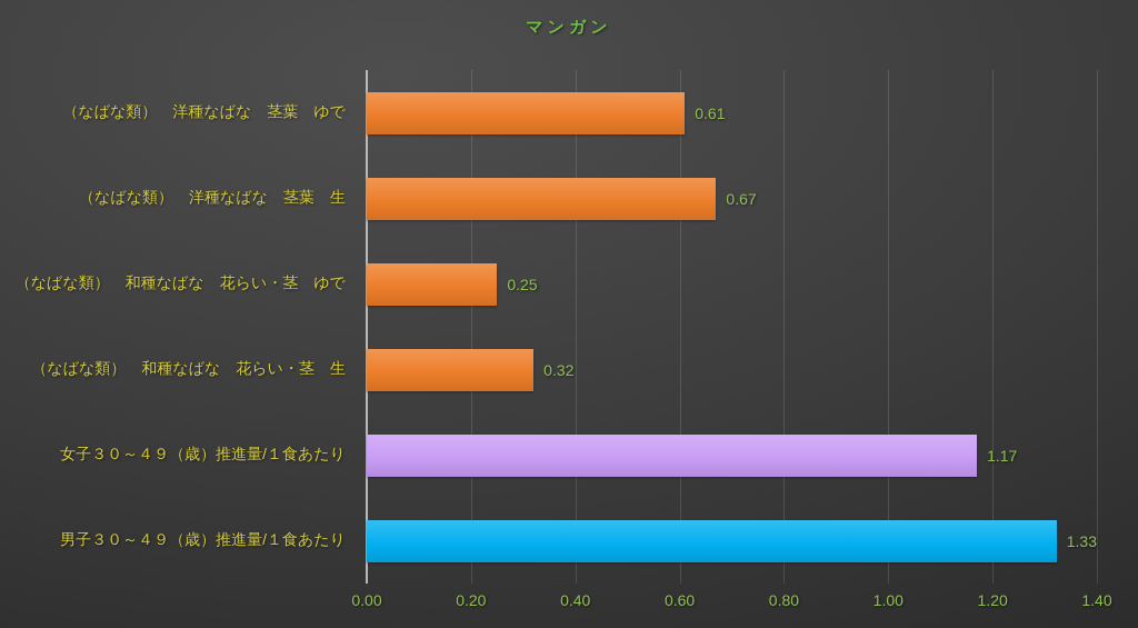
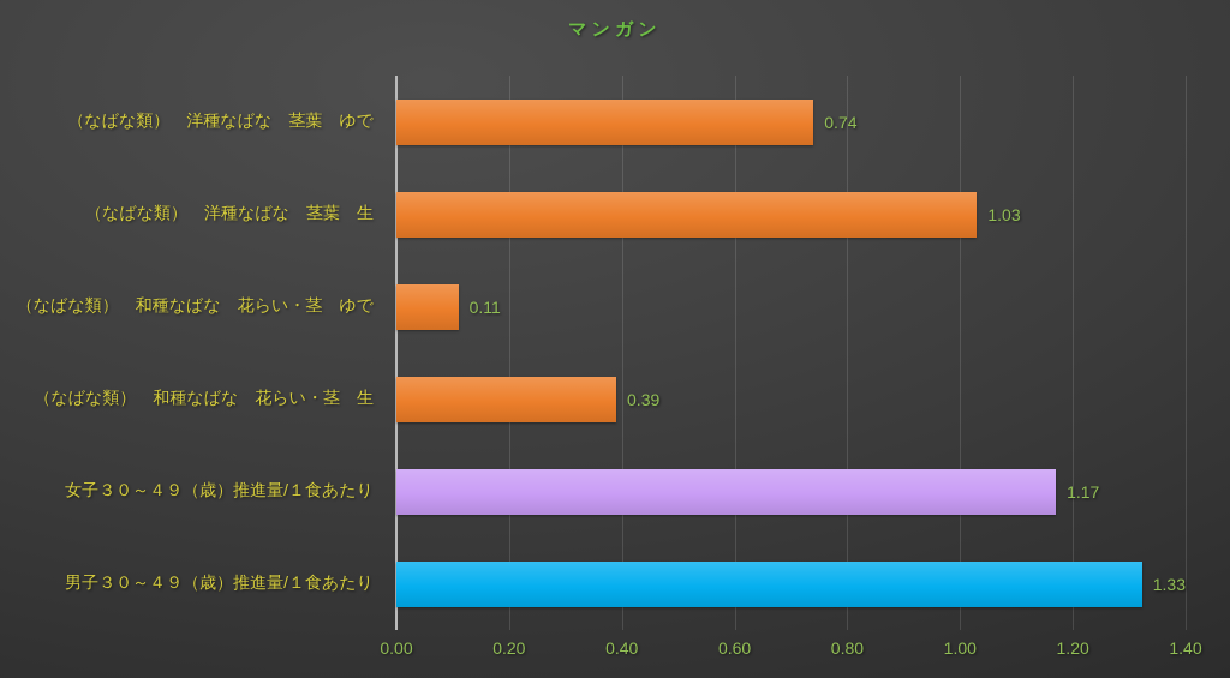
（なばな類） 洋種なばな 茎葉 ゆで: 0.61 -> 0.74
（なばな類） 洋種なばな 茎葉 生: 0.67 -> 1.03
（なばな類） 和種なばな 花らい・茎 ゆで: 0.25 -> 0.11
（なばな類） 和種なばな 花らい・茎 生: 0.32 -> 0.39
